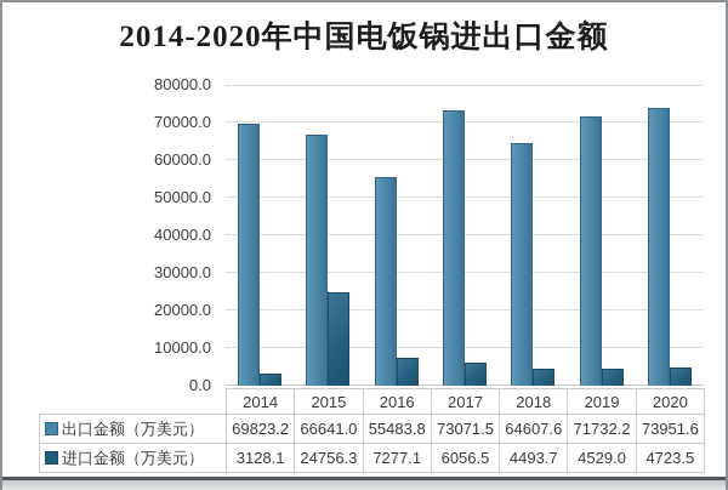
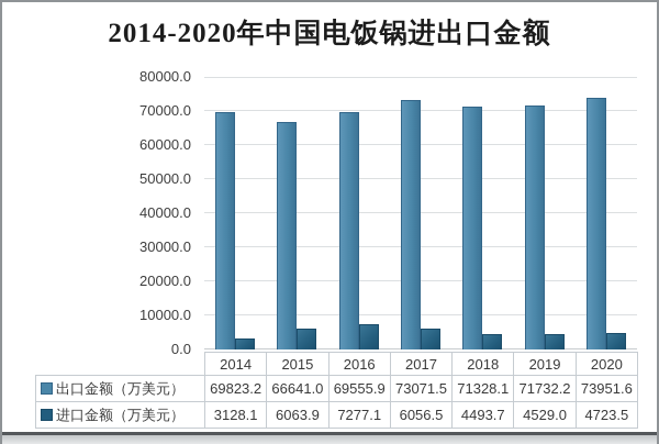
进口金额（万美元）/2015: 24756.3 -> 6063.9
出口金额（万美元）/2016: 55483.8 -> 69555.9
出口金额（万美元）/2018: 64607.6 -> 71328.1
